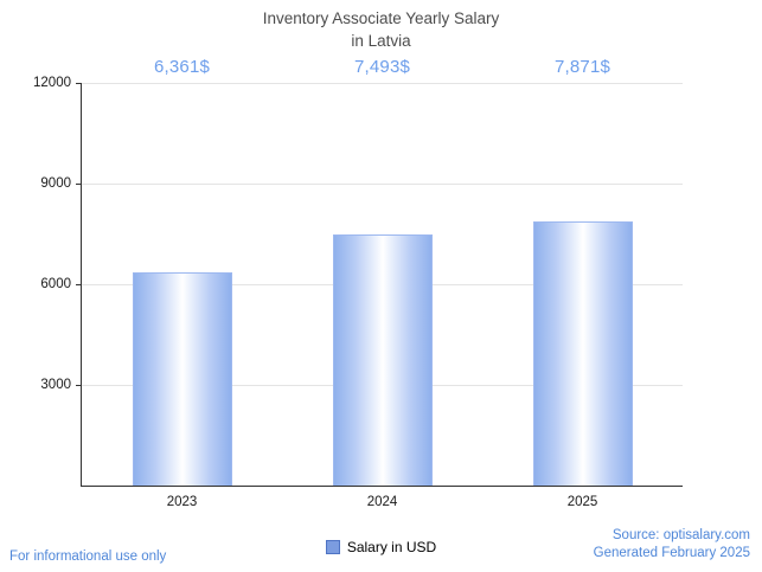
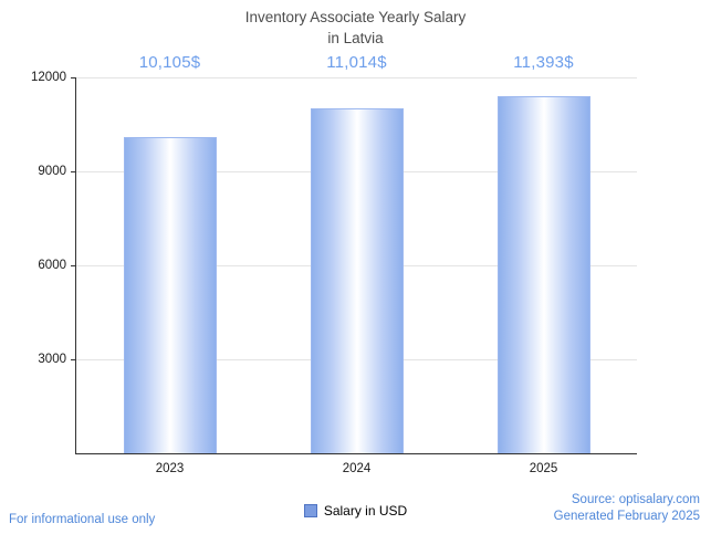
2023: 6,361 -> 10,105
2024: 7,493 -> 11,014
2025: 7,871 -> 11,393
